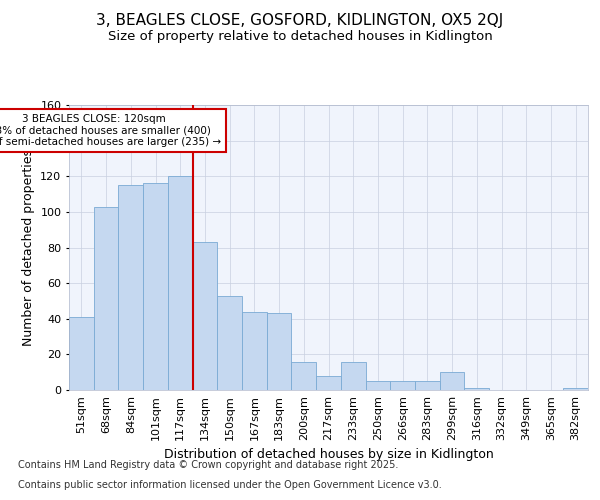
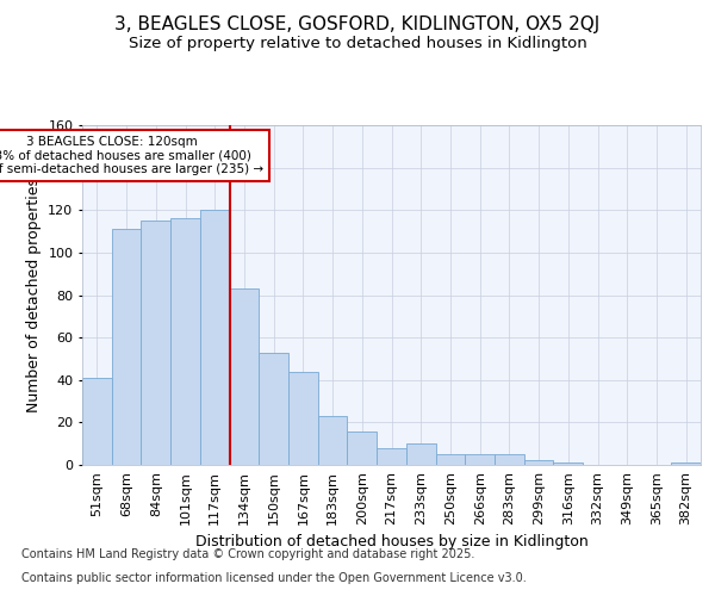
68sqm: 103 -> 111
183sqm: 43 -> 23
233sqm: 16 -> 10
299sqm: 10 -> 2
